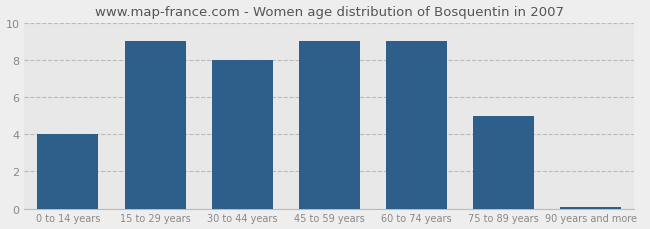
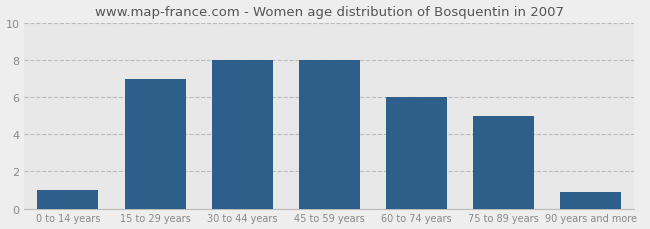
0 to 14 years: 4.0 -> 1.0
15 to 29 years: 9.0 -> 7.0
45 to 59 years: 9.0 -> 8.0
60 to 74 years: 9.0 -> 6.0
90 years and more: 0.1 -> 0.9
